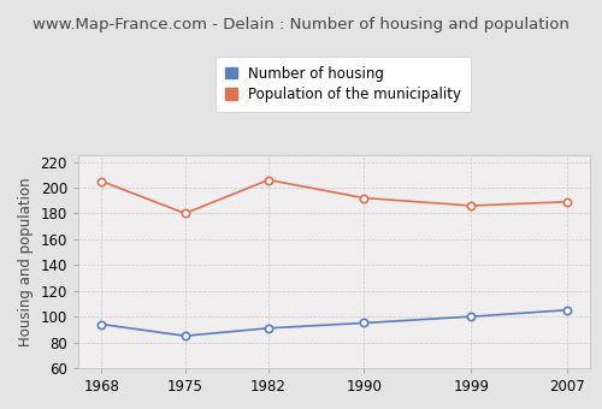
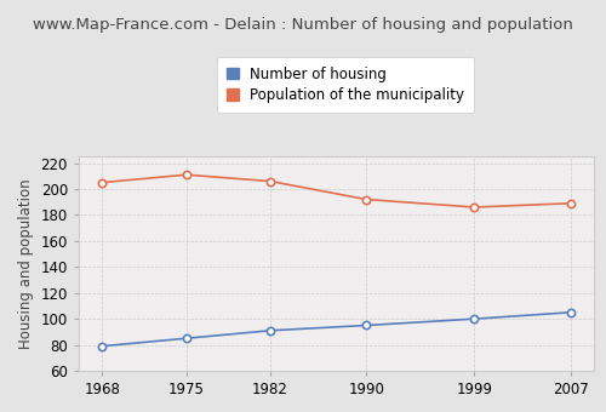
Number of housing/1968: 94 -> 79
Population of the municipality/1975: 180 -> 211
